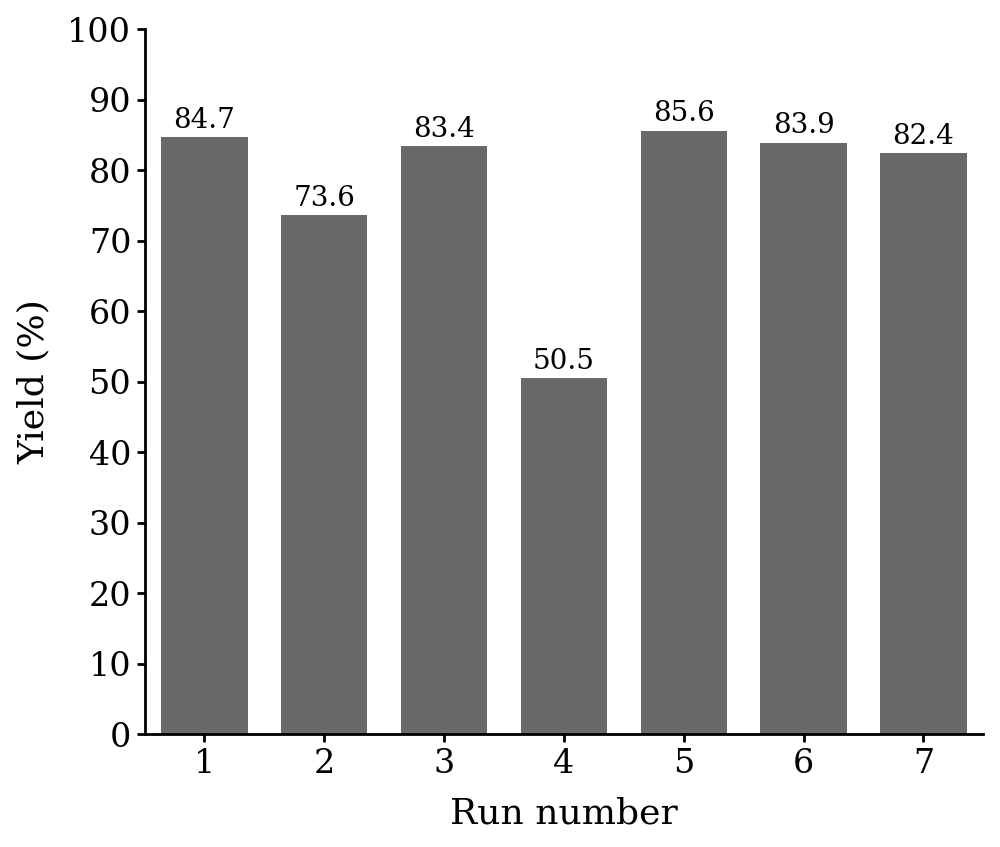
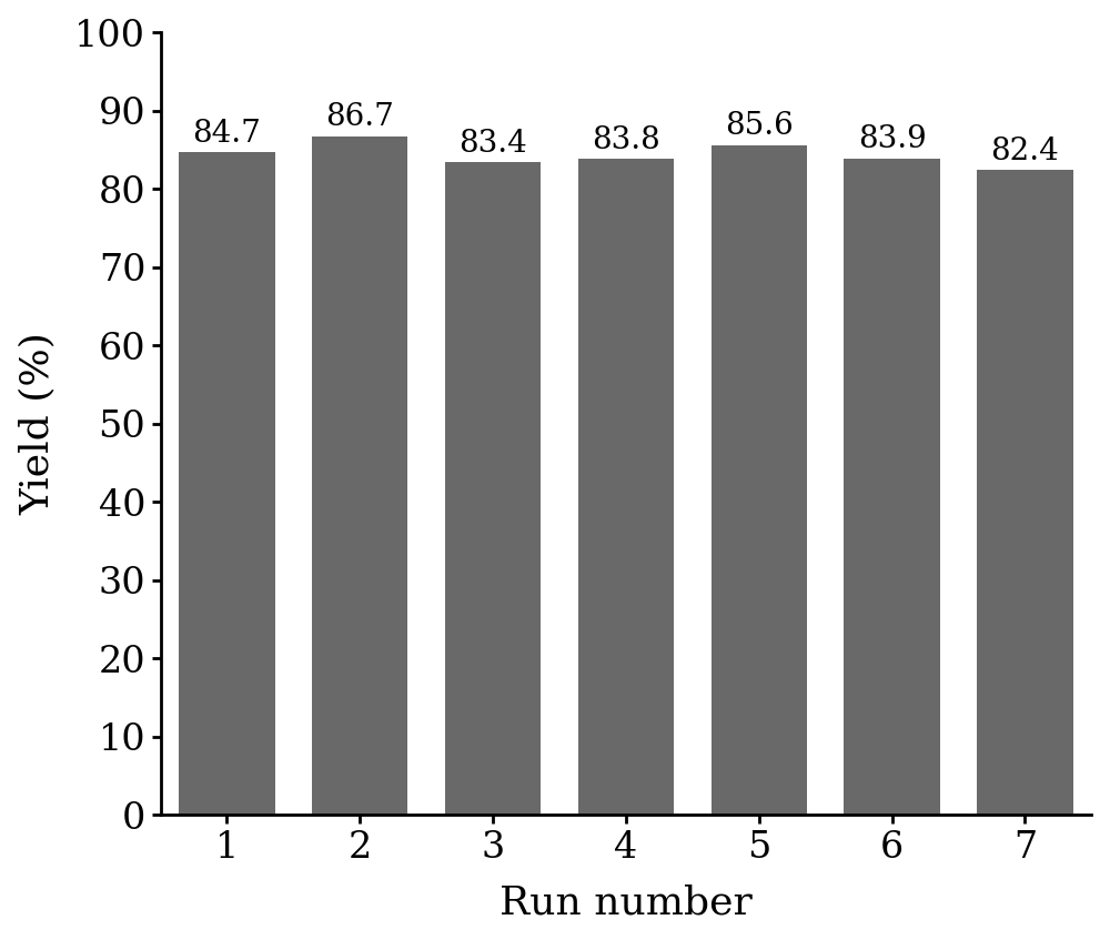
2: 73.6 -> 86.7
4: 50.5 -> 83.8
